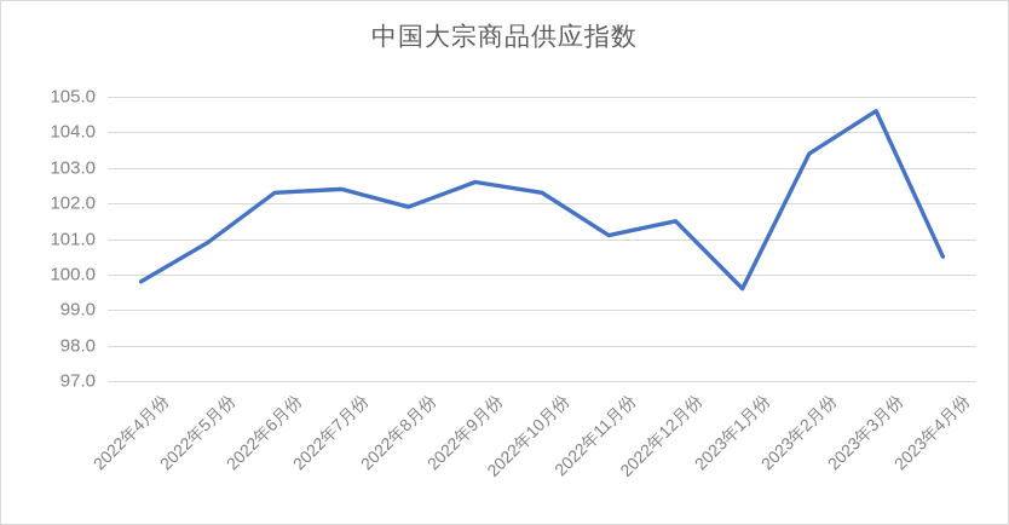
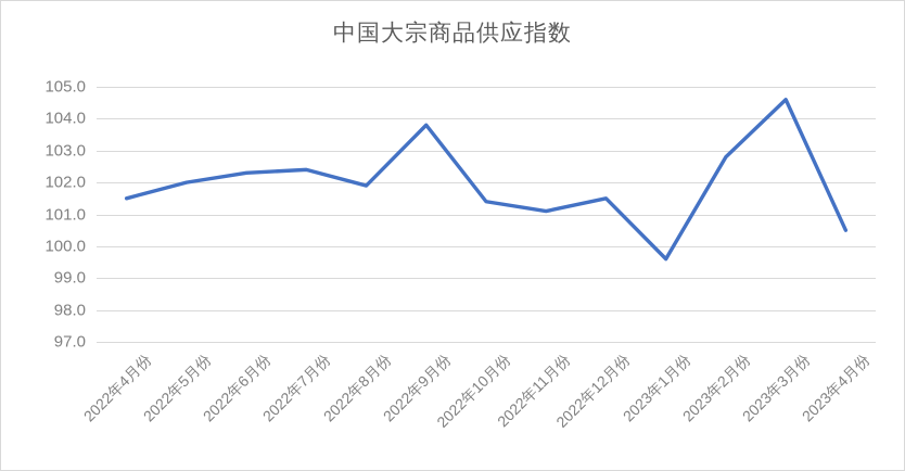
2022年4月份: 99.8 -> 101.5
2022年5月份: 100.9 -> 102.0
2022年9月份: 102.6 -> 103.8
2022年10月份: 102.3 -> 101.4
2023年2月份: 103.4 -> 102.8
